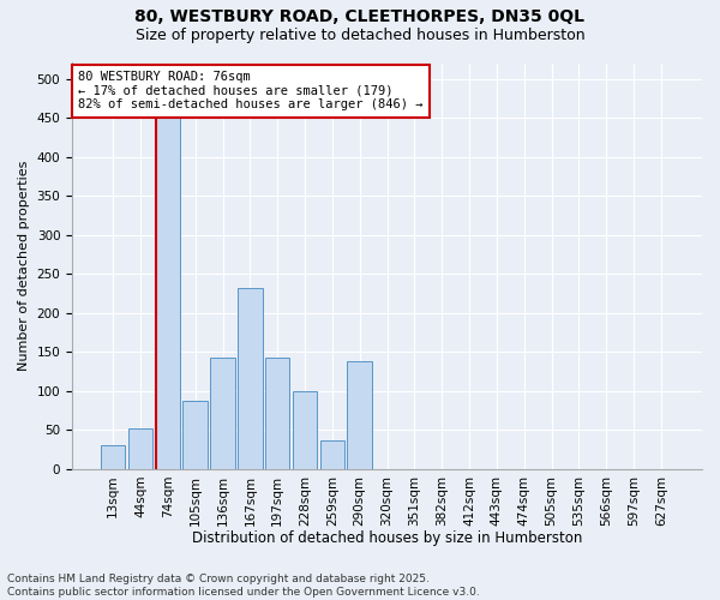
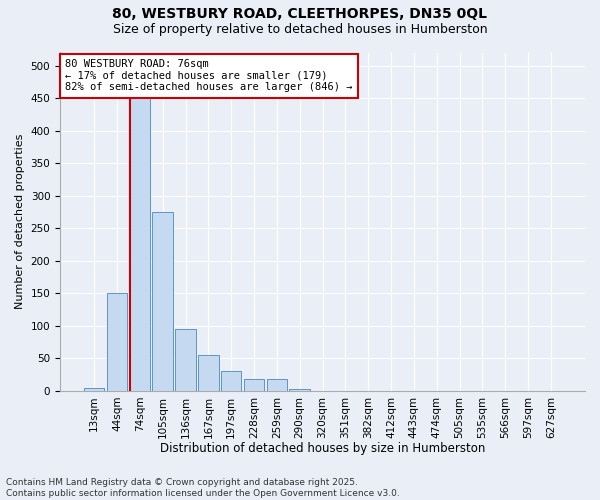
13sqm: 30 -> 5
44sqm: 52 -> 150
105sqm: 88 -> 275
136sqm: 142 -> 95
167sqm: 232 -> 55
197sqm: 142 -> 30
228sqm: 100 -> 18
259sqm: 36 -> 18
290sqm: 138 -> 3
